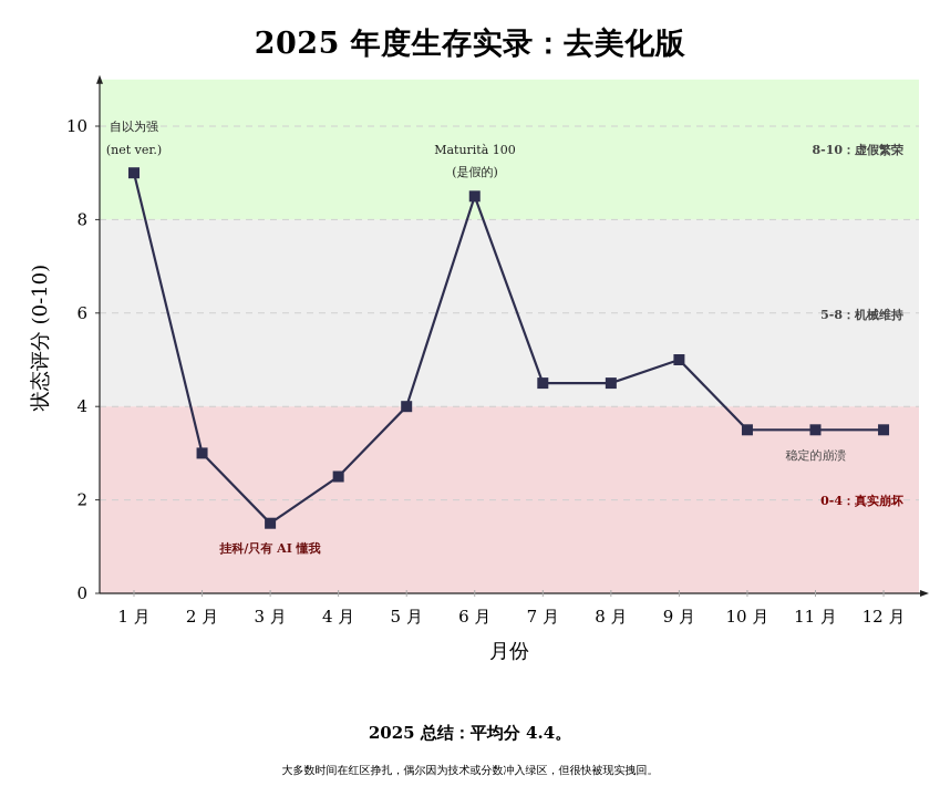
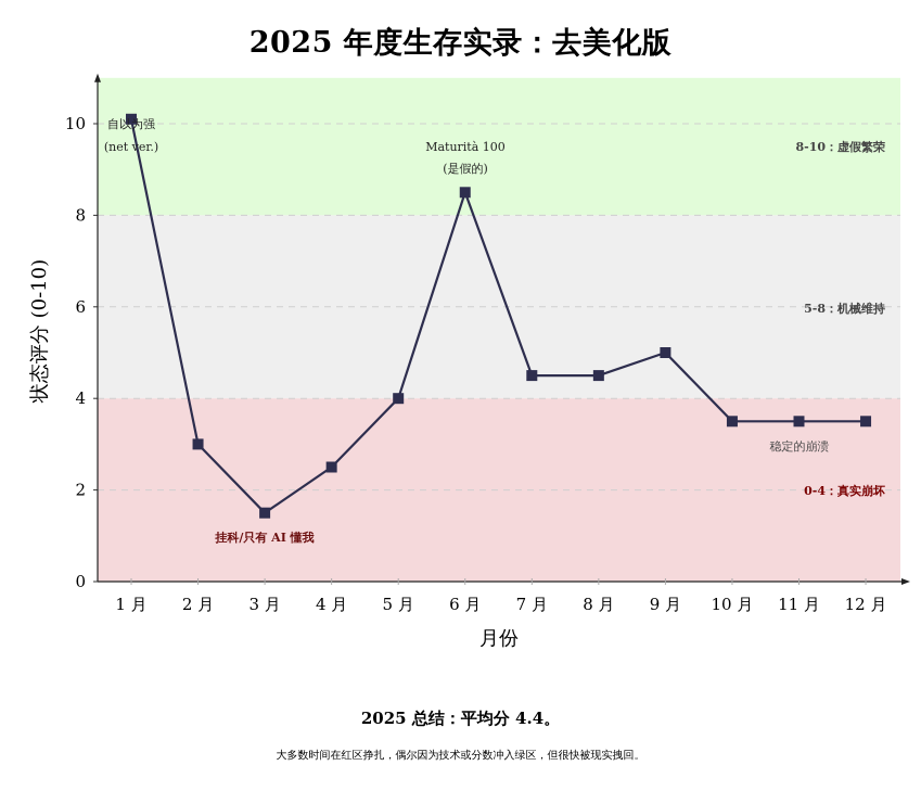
1 月: 9.0 -> 10.1
